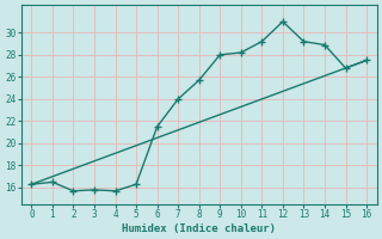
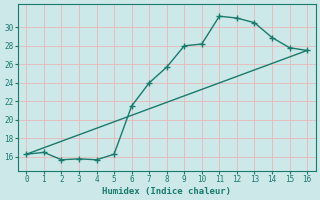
11: 29.2 -> 31.2
13: 29.2 -> 30.5
15: 26.8 -> 27.8
